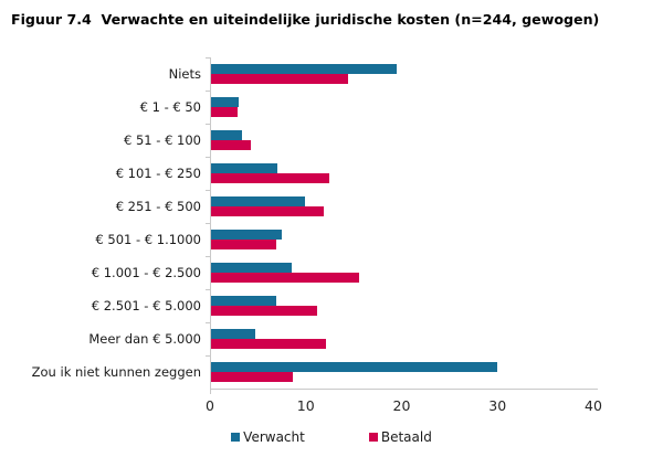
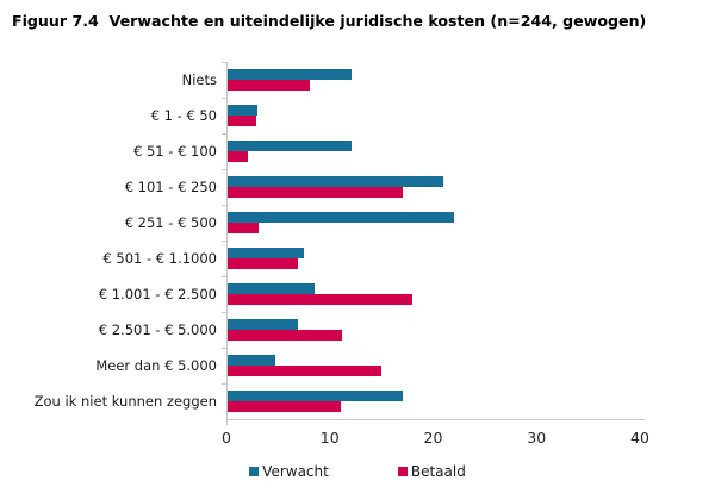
Verwacht/Niets: 20 -> 12
Betaald/Niets: 14 -> 8
Verwacht/€ 51 - € 100: 3 -> 12
Betaald/€ 51 - € 100: 4 -> 2
Verwacht/€ 101 - € 250: 7 -> 21
Betaald/€ 101 - € 250: 12 -> 17
Verwacht/€ 251 - € 500: 10 -> 22
Betaald/€ 251 - € 500: 12 -> 3
Betaald/€ 1.001 - € 2.500: 16 -> 18
Betaald/Meer dan € 5.000: 12 -> 15
Verwacht/Zou ik niet kunnen zeggen: 30 -> 17
Betaald/Zou ik niet kunnen zeggen: 9 -> 11
